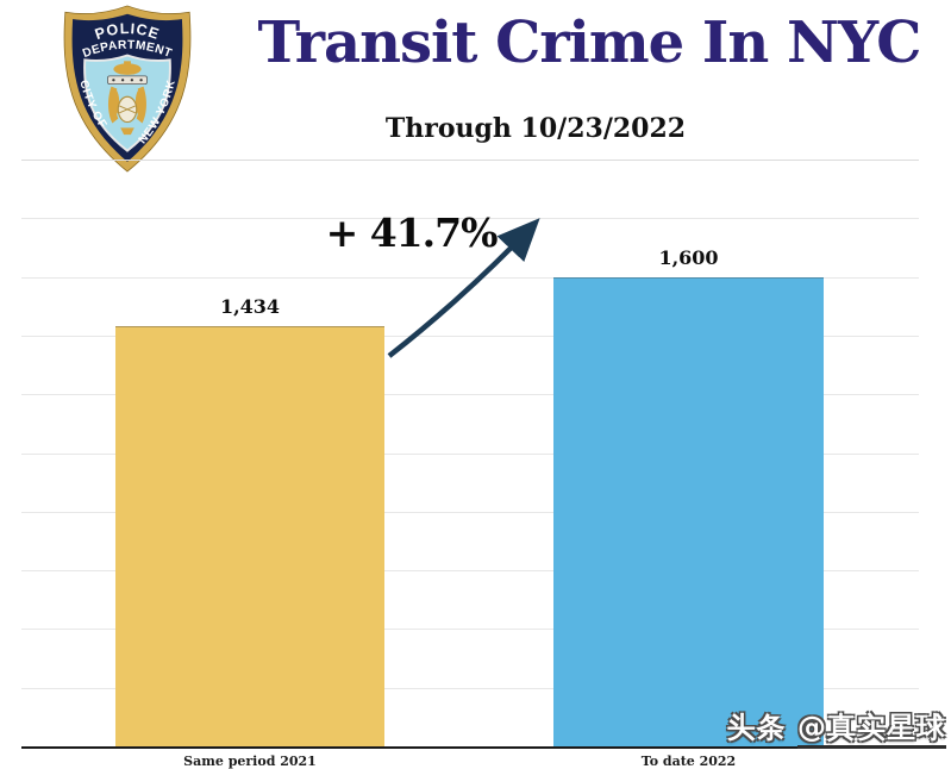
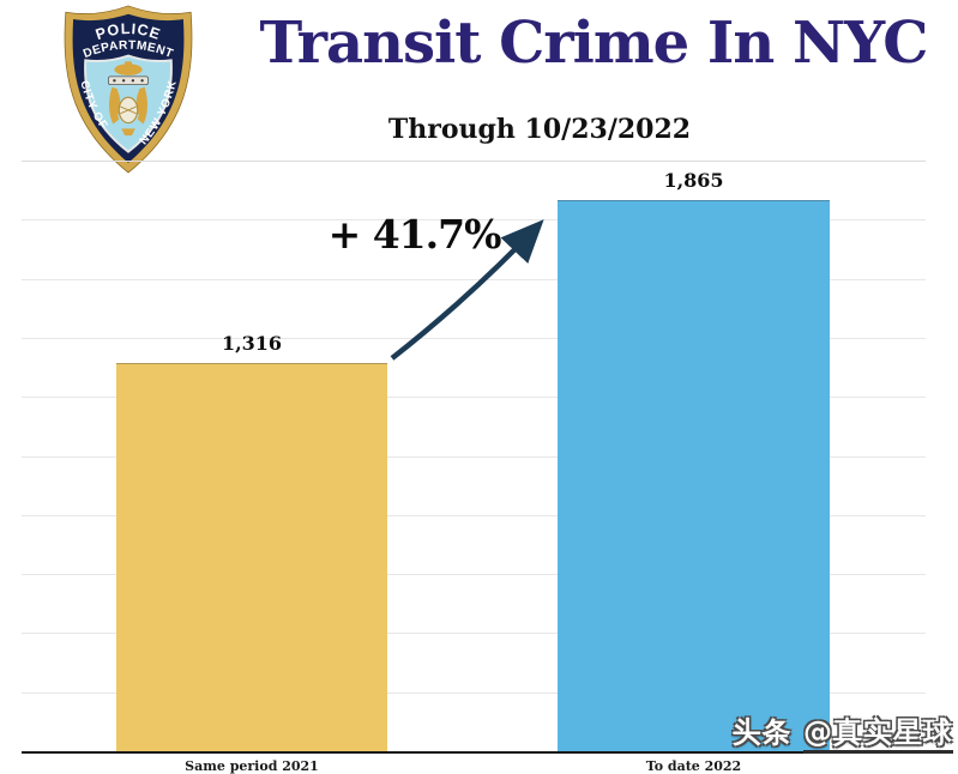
Same period 2021: 1,434 -> 1,316
To date 2022: 1,600 -> 1,865
